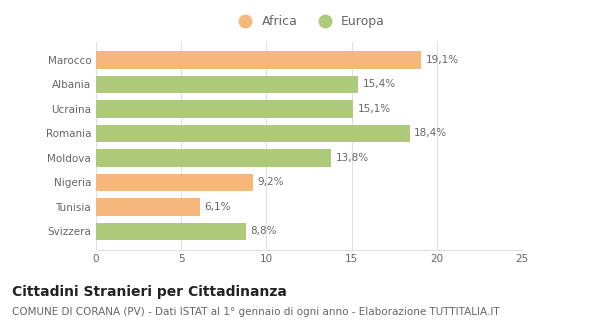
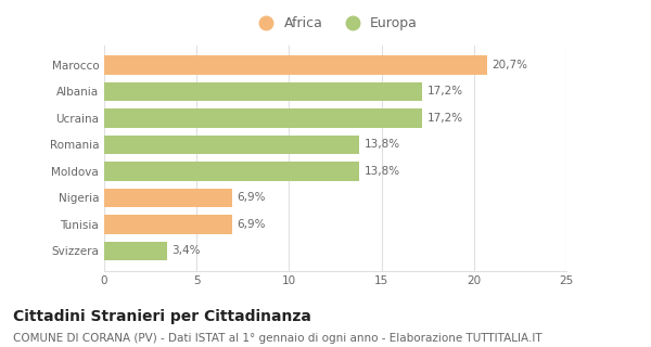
Marocco: 19,1% -> 20,7%
Albania: 15,4% -> 17,2%
Ucraina: 15,1% -> 17,2%
Romania: 18,4% -> 13,8%
Nigeria: 9,2% -> 6,9%
Tunisia: 6,1% -> 6,9%
Svizzera: 8,8% -> 3,4%
